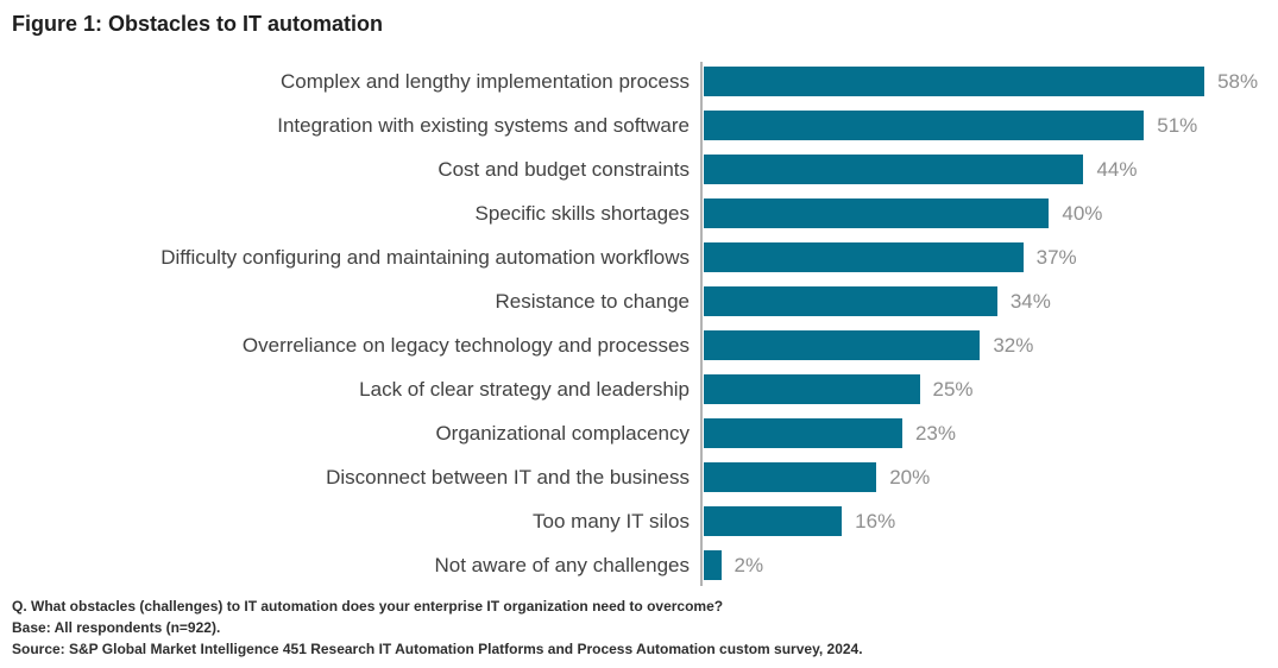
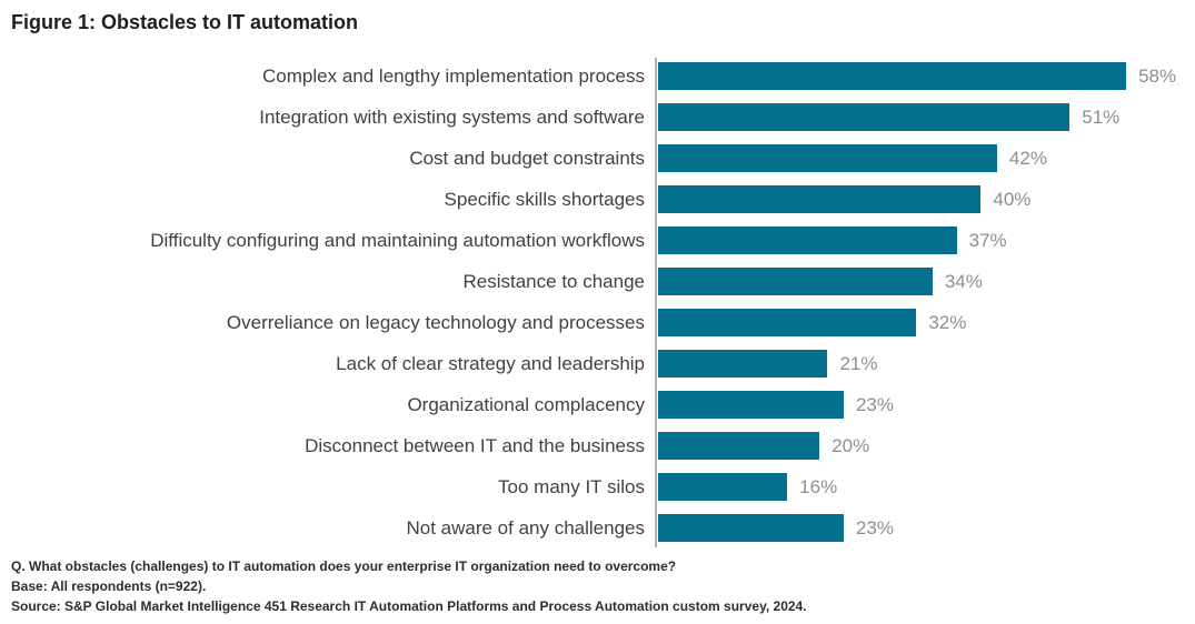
Cost and budget constraints: 44% -> 42%
Lack of clear strategy and leadership: 25% -> 21%
Not aware of any challenges: 2% -> 23%
